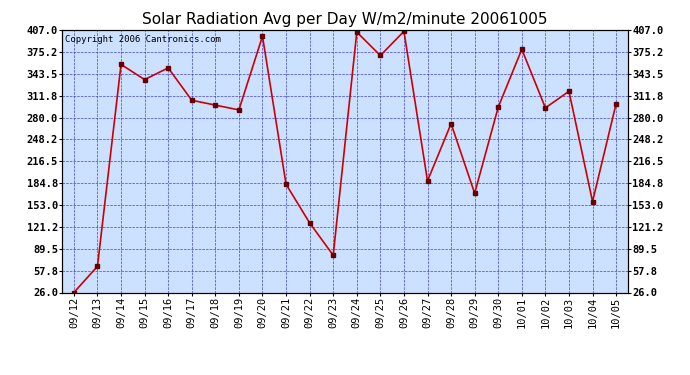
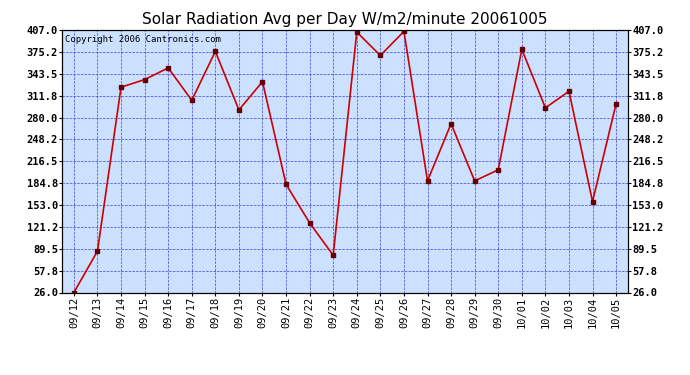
09/13: 64 -> 86
09/14: 357 -> 324
09/18: 298 -> 376
09/20: 398 -> 332
09/29: 170 -> 188
09/30: 295 -> 204
